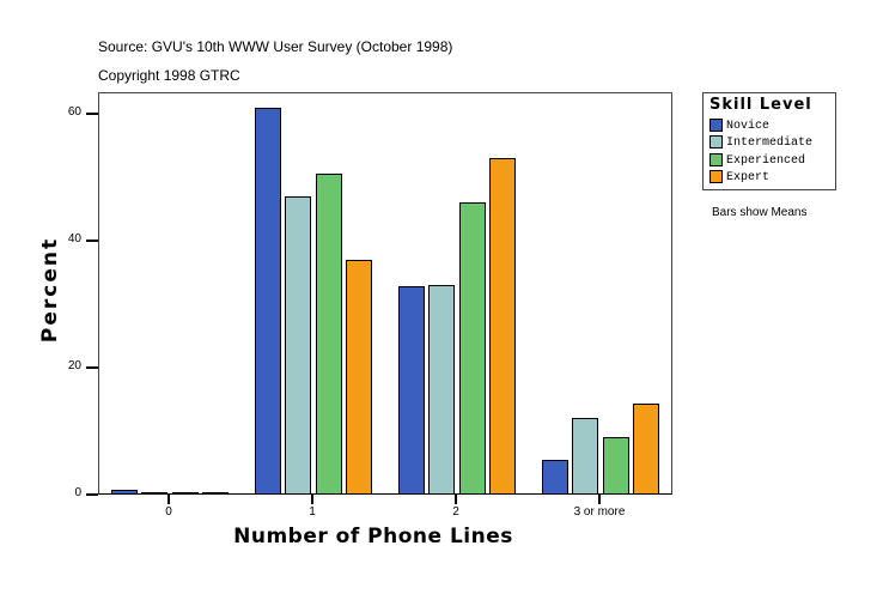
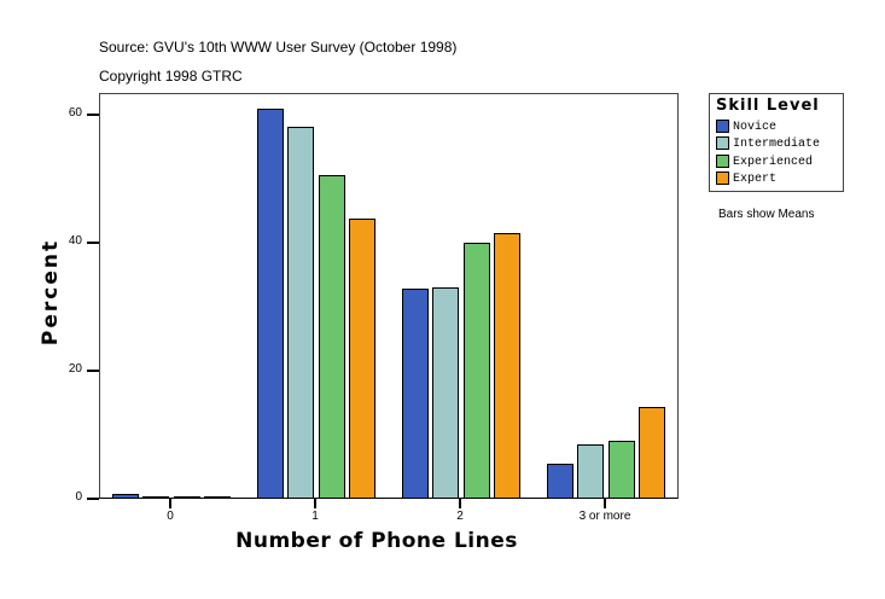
Intermediate/1: 47 -> 58
Expert/1: 37 -> 44
Experienced/2: 46 -> 40
Expert/2: 53 -> 42
Intermediate/3 or more: 12 -> 8
